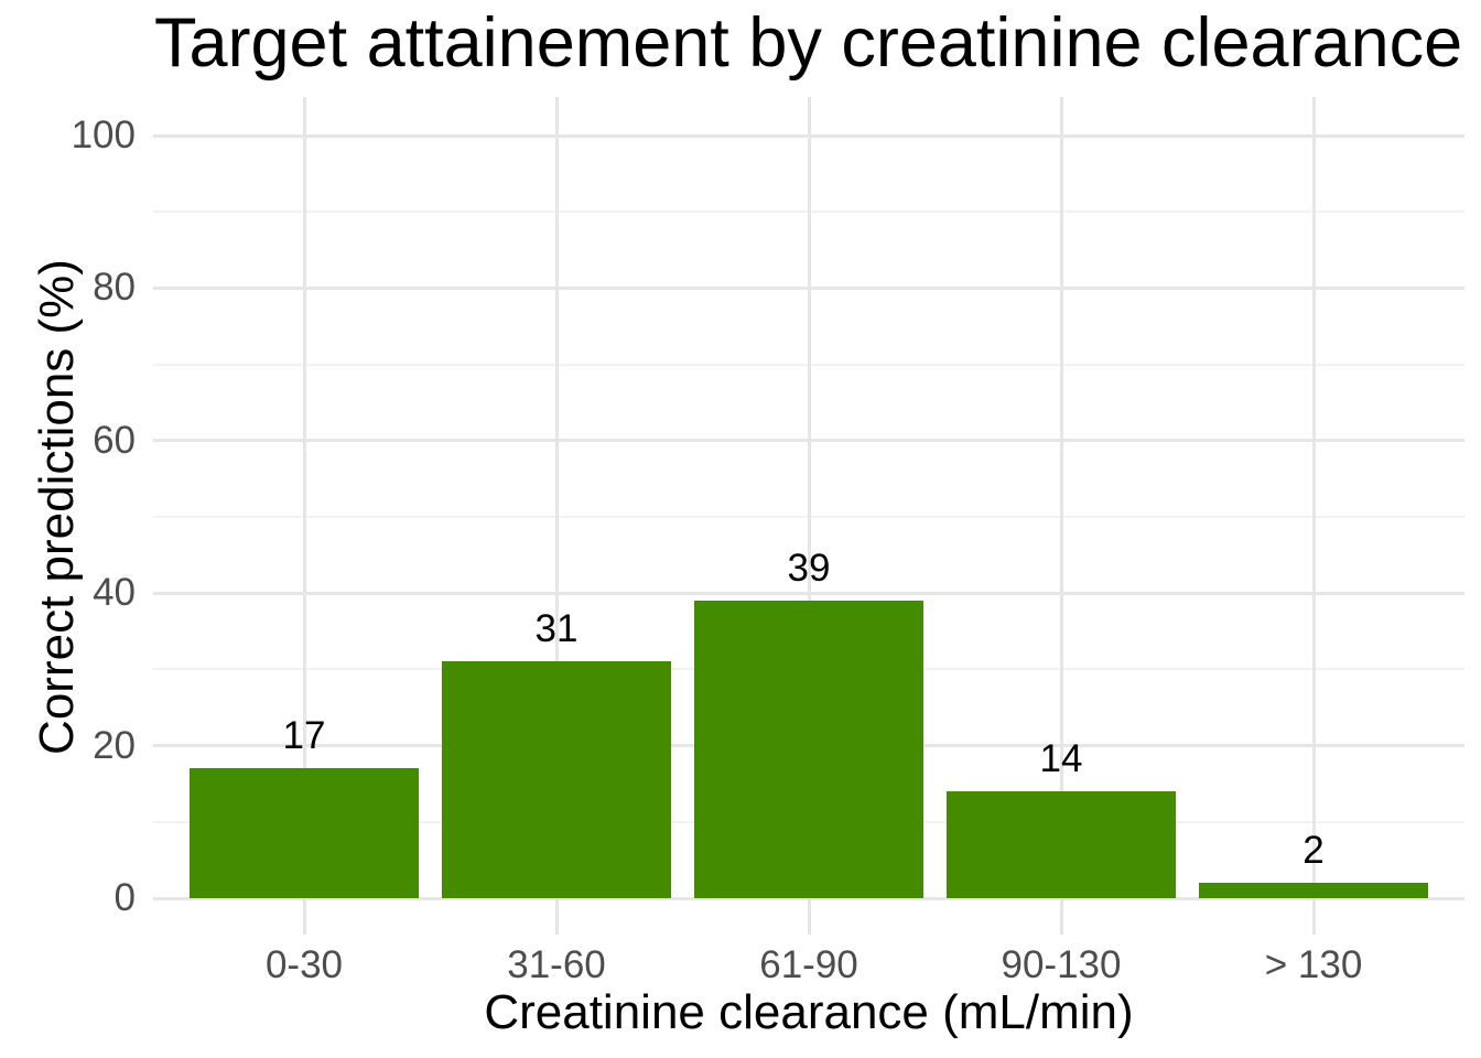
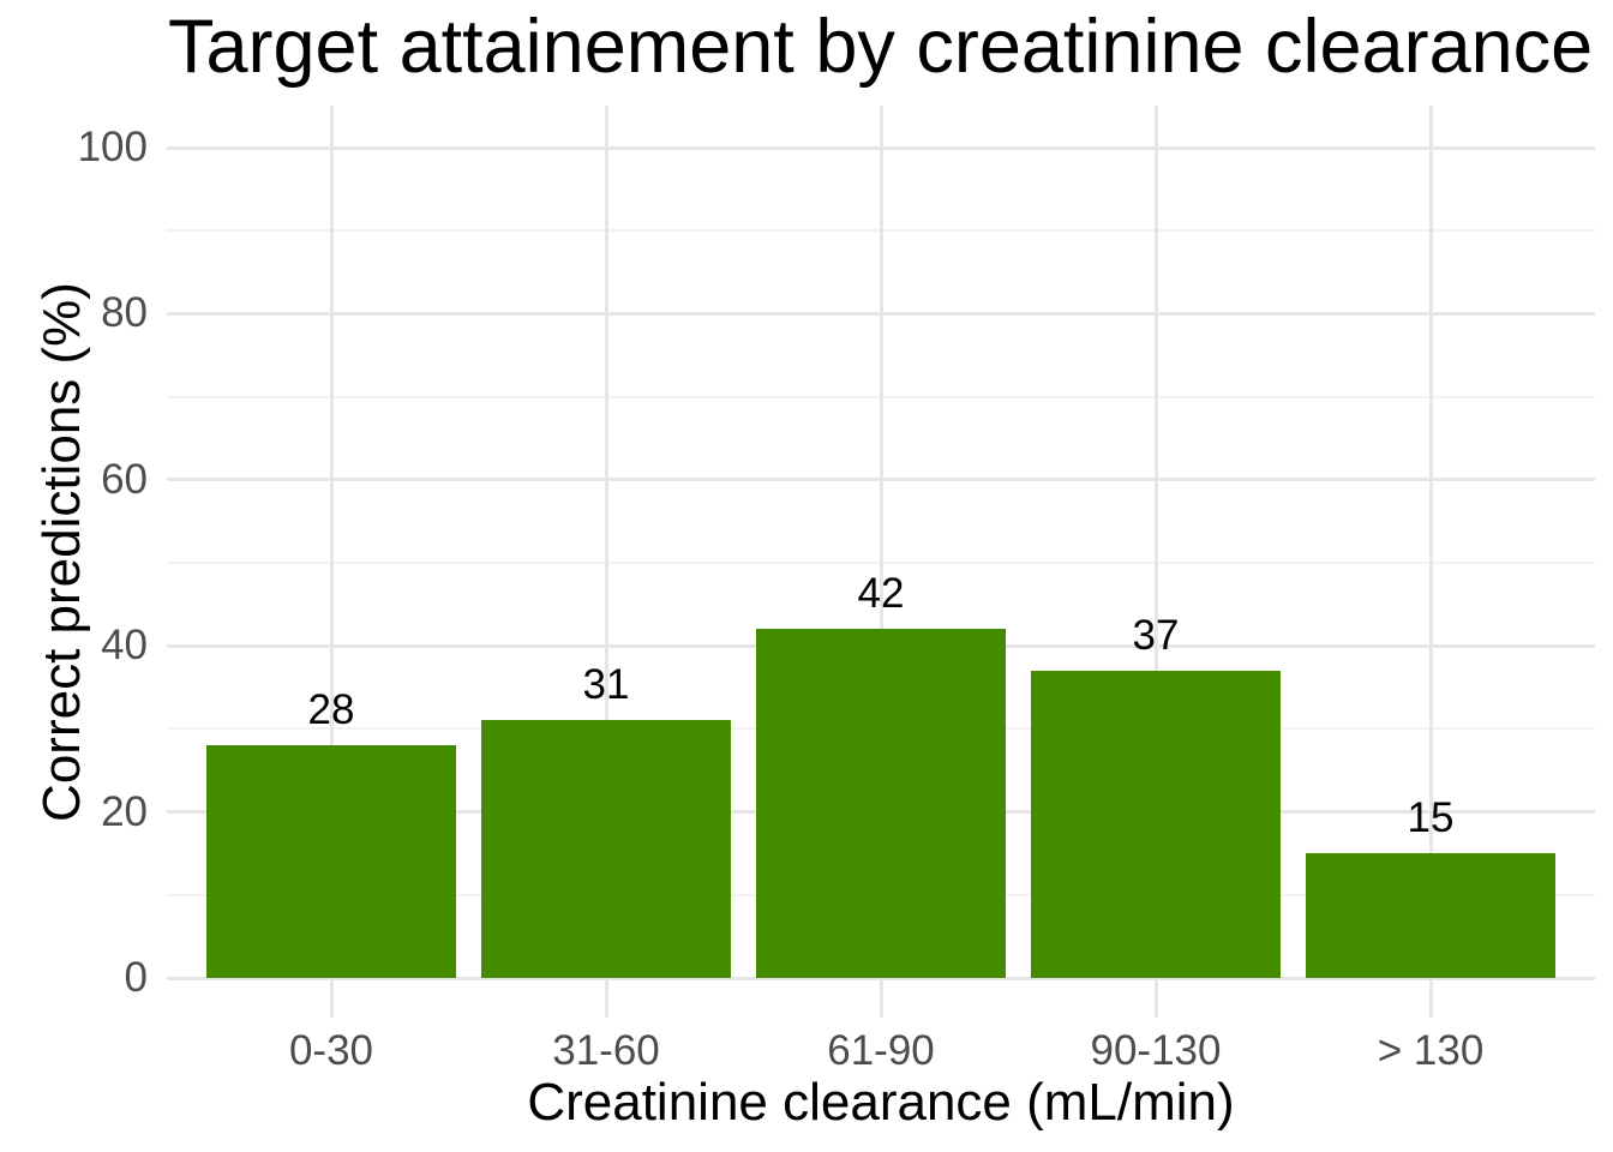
0-30: 17 -> 28
61-90: 39 -> 42
90-130: 14 -> 37
> 130: 2 -> 15
